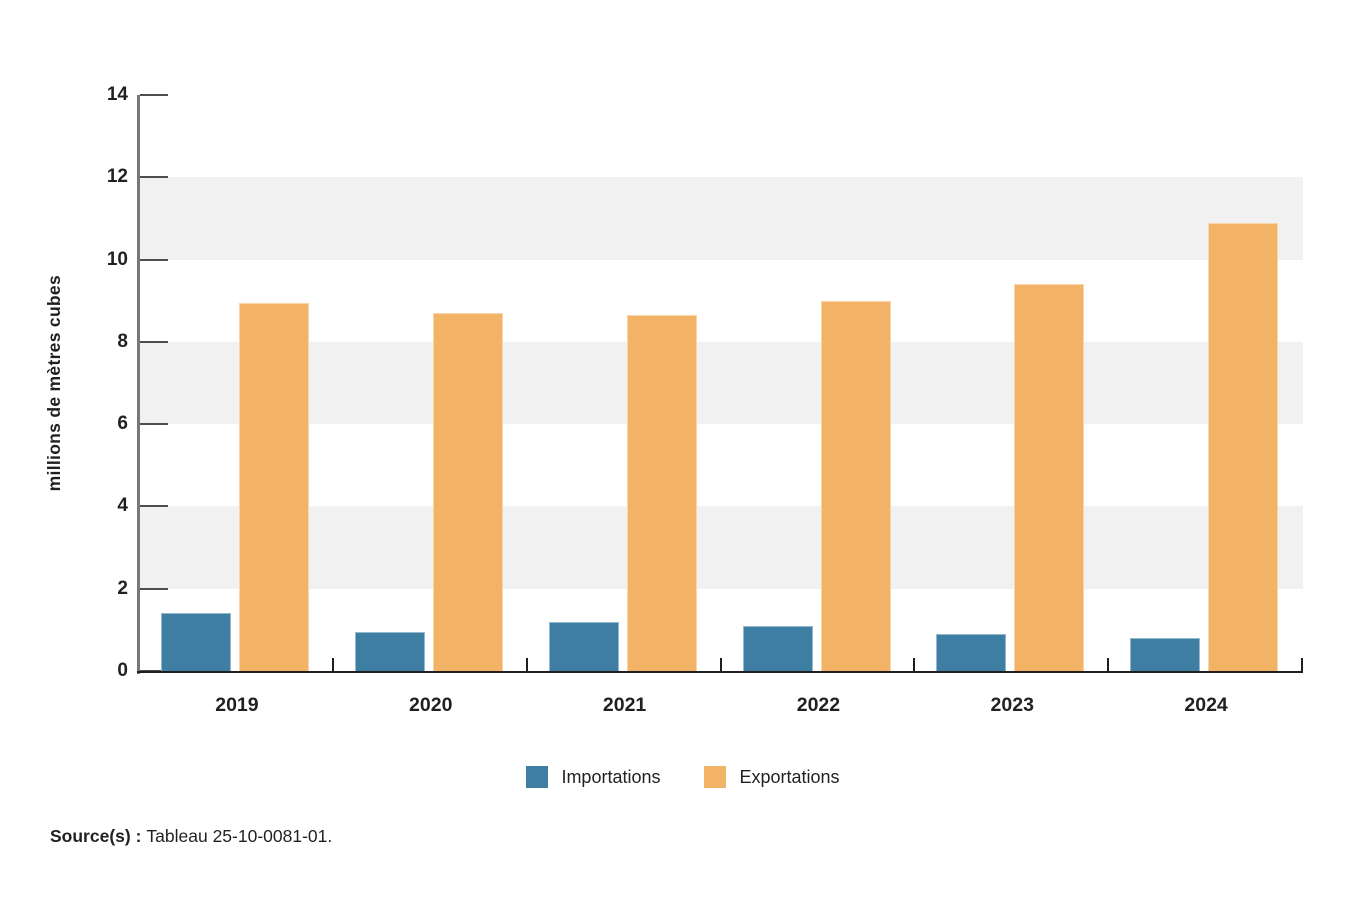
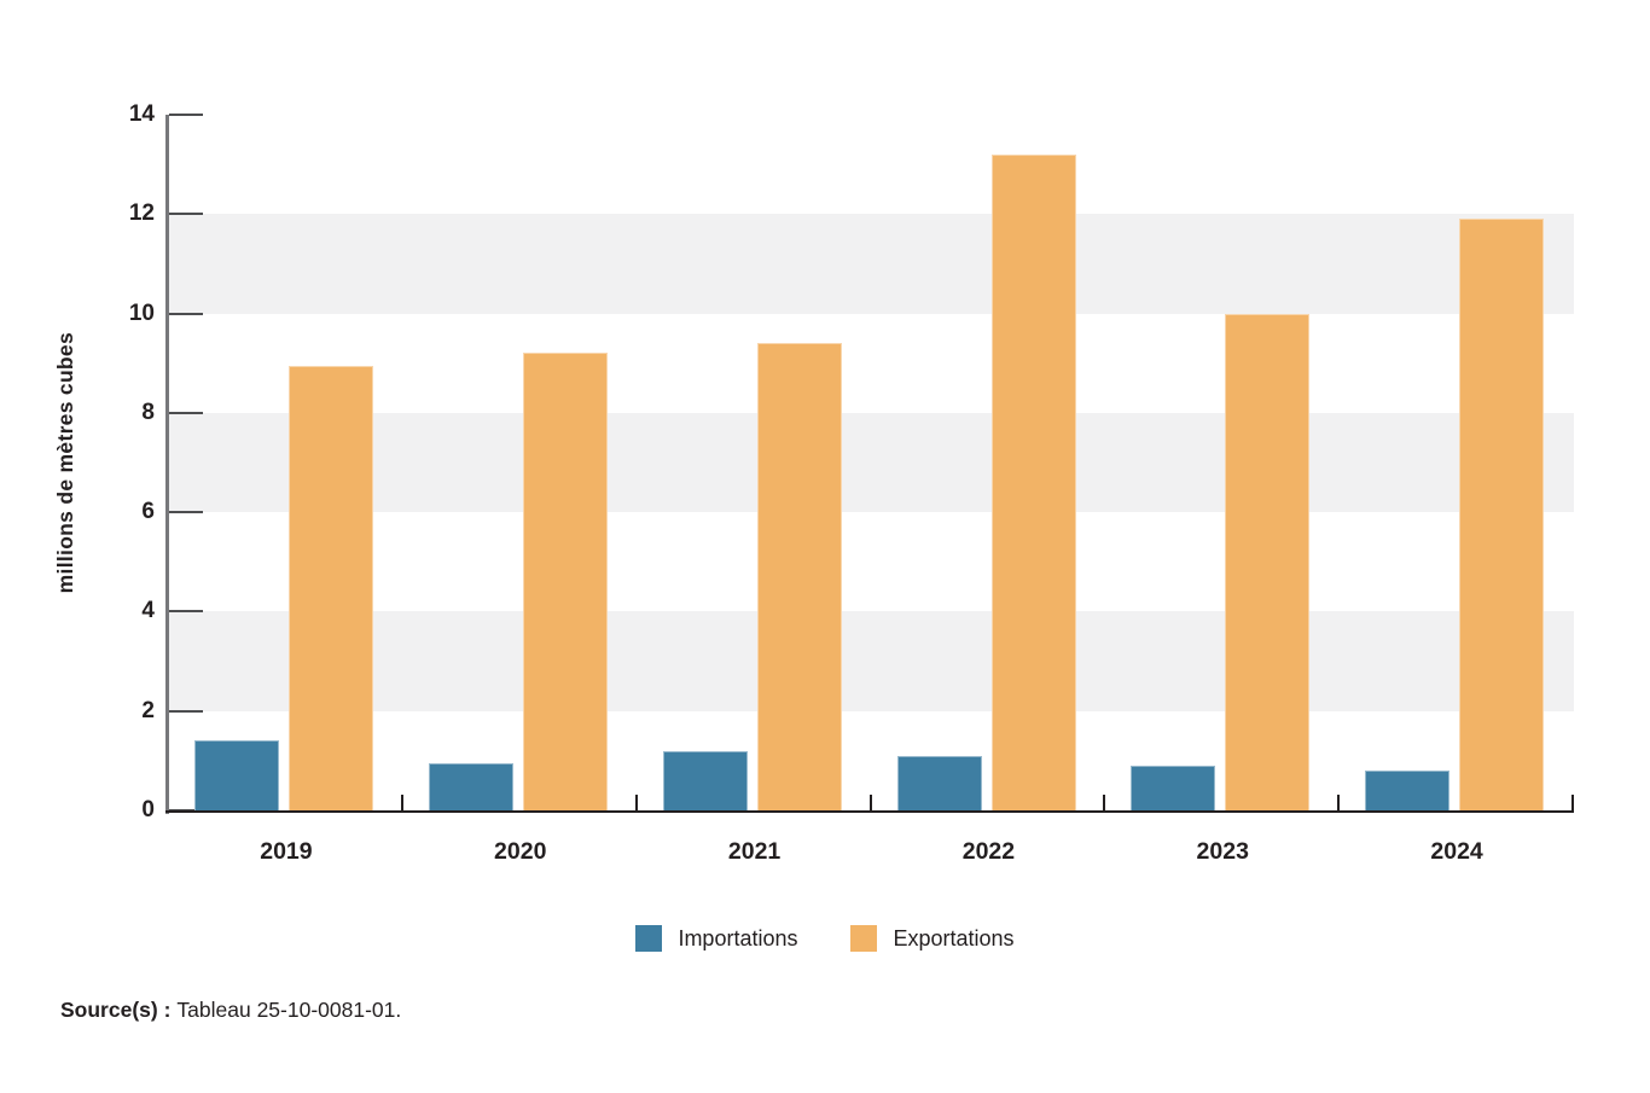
Exportations/2020: 8.7 -> 9.2
Exportations/2021: 8.7 -> 9.4
Exportations/2022: 9.0 -> 13.2
Exportations/2023: 9.4 -> 10.0
Exportations/2024: 10.9 -> 11.9
